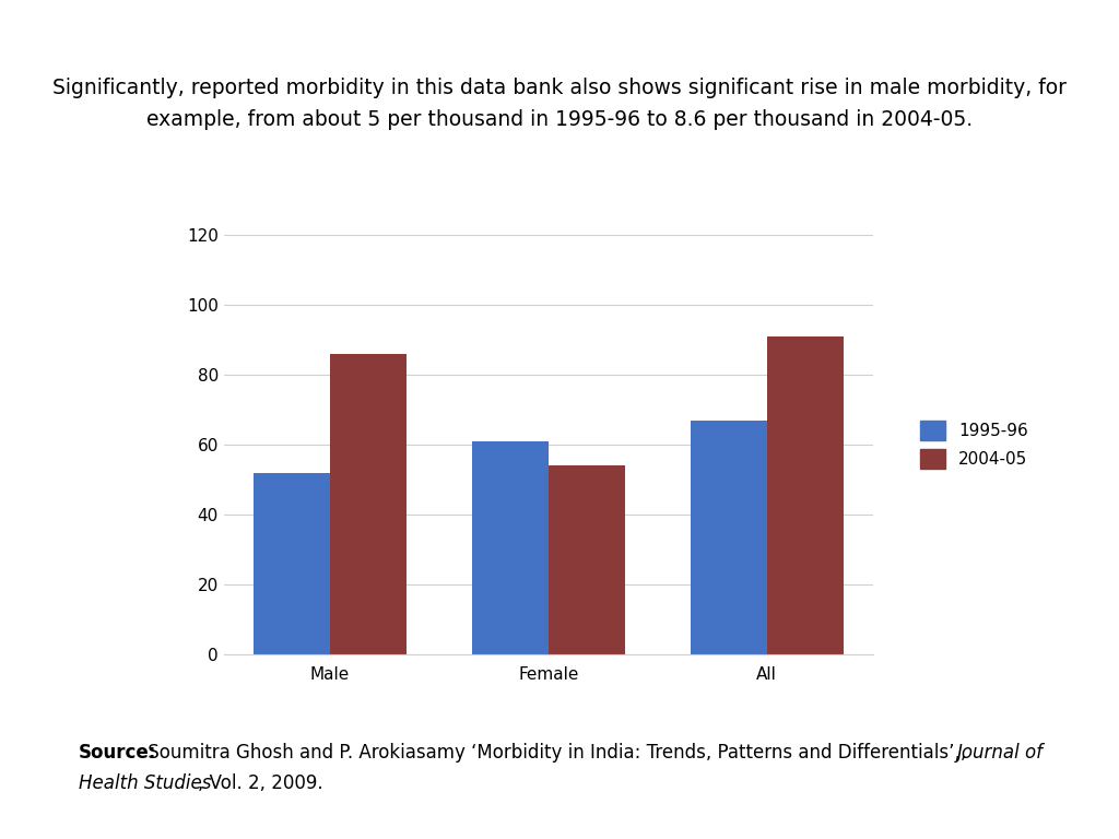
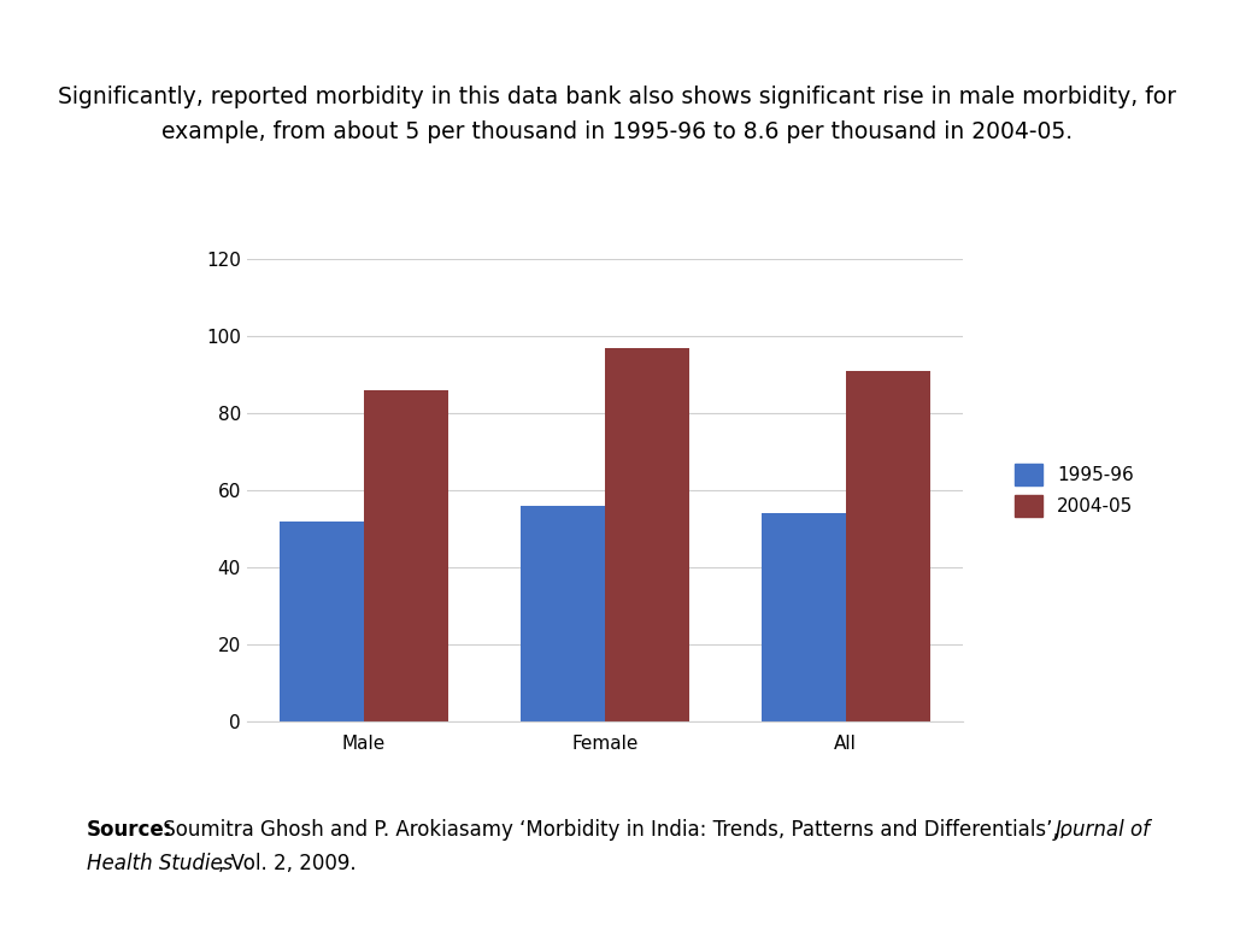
1995-96/Female: 61 -> 56
2004-05/Female: 54 -> 97
1995-96/All: 67 -> 54
